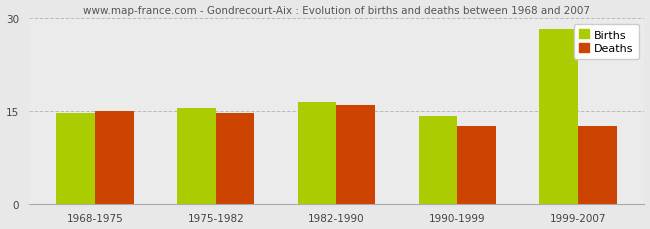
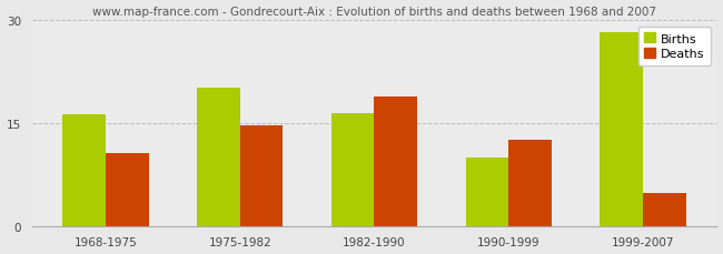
Births/1968-1975: 14.7 -> 16.2
Deaths/1968-1975: 15.0 -> 10.6
Births/1975-1982: 15.4 -> 20.2
Deaths/1982-1990: 16.0 -> 18.8
Births/1990-1999: 14.2 -> 10.0
Deaths/1999-2007: 12.6 -> 4.8
